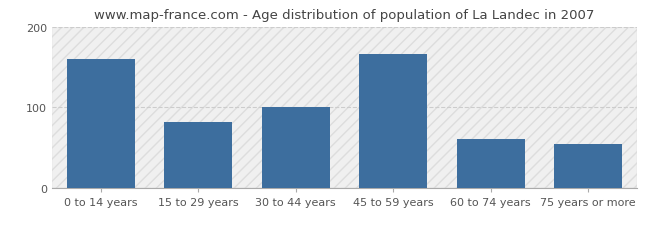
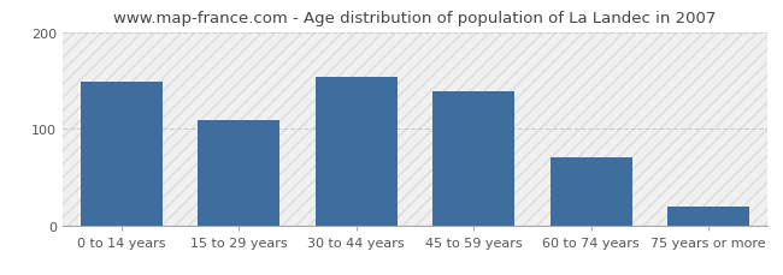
0 to 14 years: 160 -> 148
15 to 29 years: 82 -> 109
30 to 44 years: 100 -> 154
45 to 59 years: 166 -> 139
60 to 74 years: 60 -> 70
75 years or more: 54 -> 19
